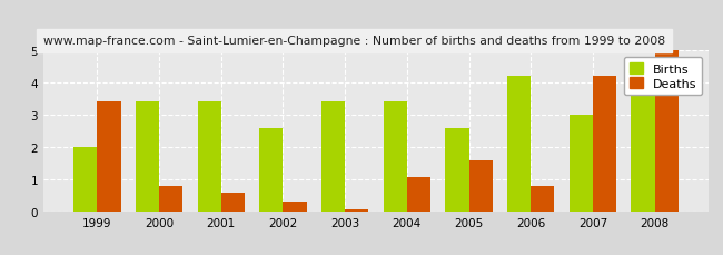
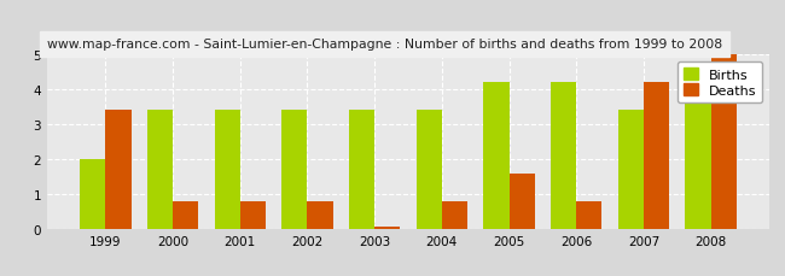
Deaths/2001: 0.60 -> 0.80
Births/2002: 2.6 -> 3.4
Deaths/2002: 0.30 -> 0.80
Deaths/2004: 1.05 -> 0.80
Births/2005: 2.6 -> 4.2
Births/2007: 3.0 -> 3.4
